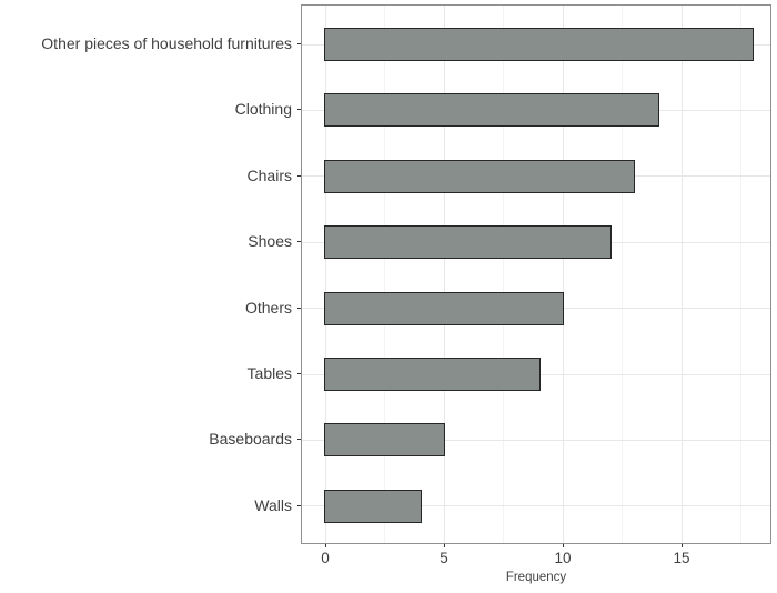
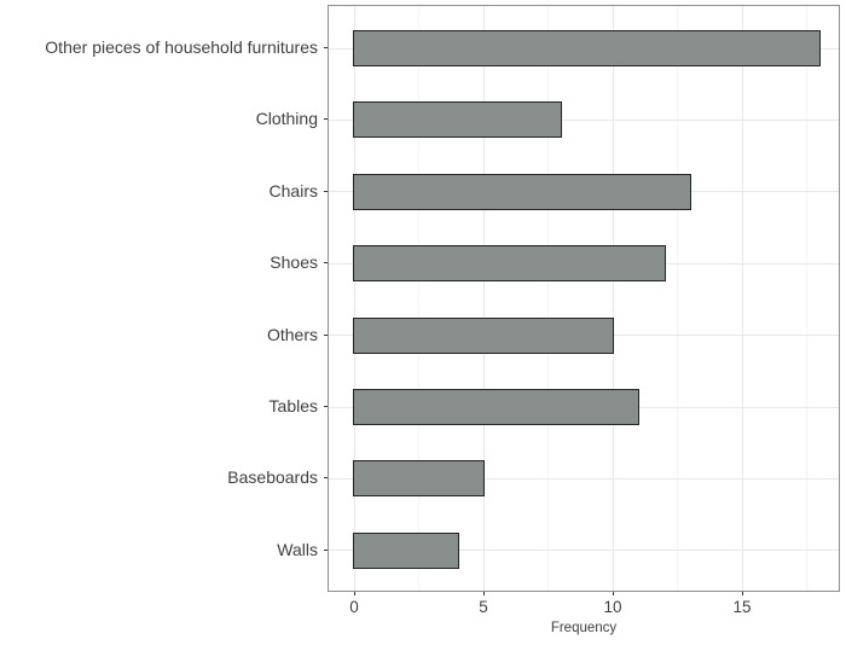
Clothing: 14 -> 8
Tables: 9 -> 11
